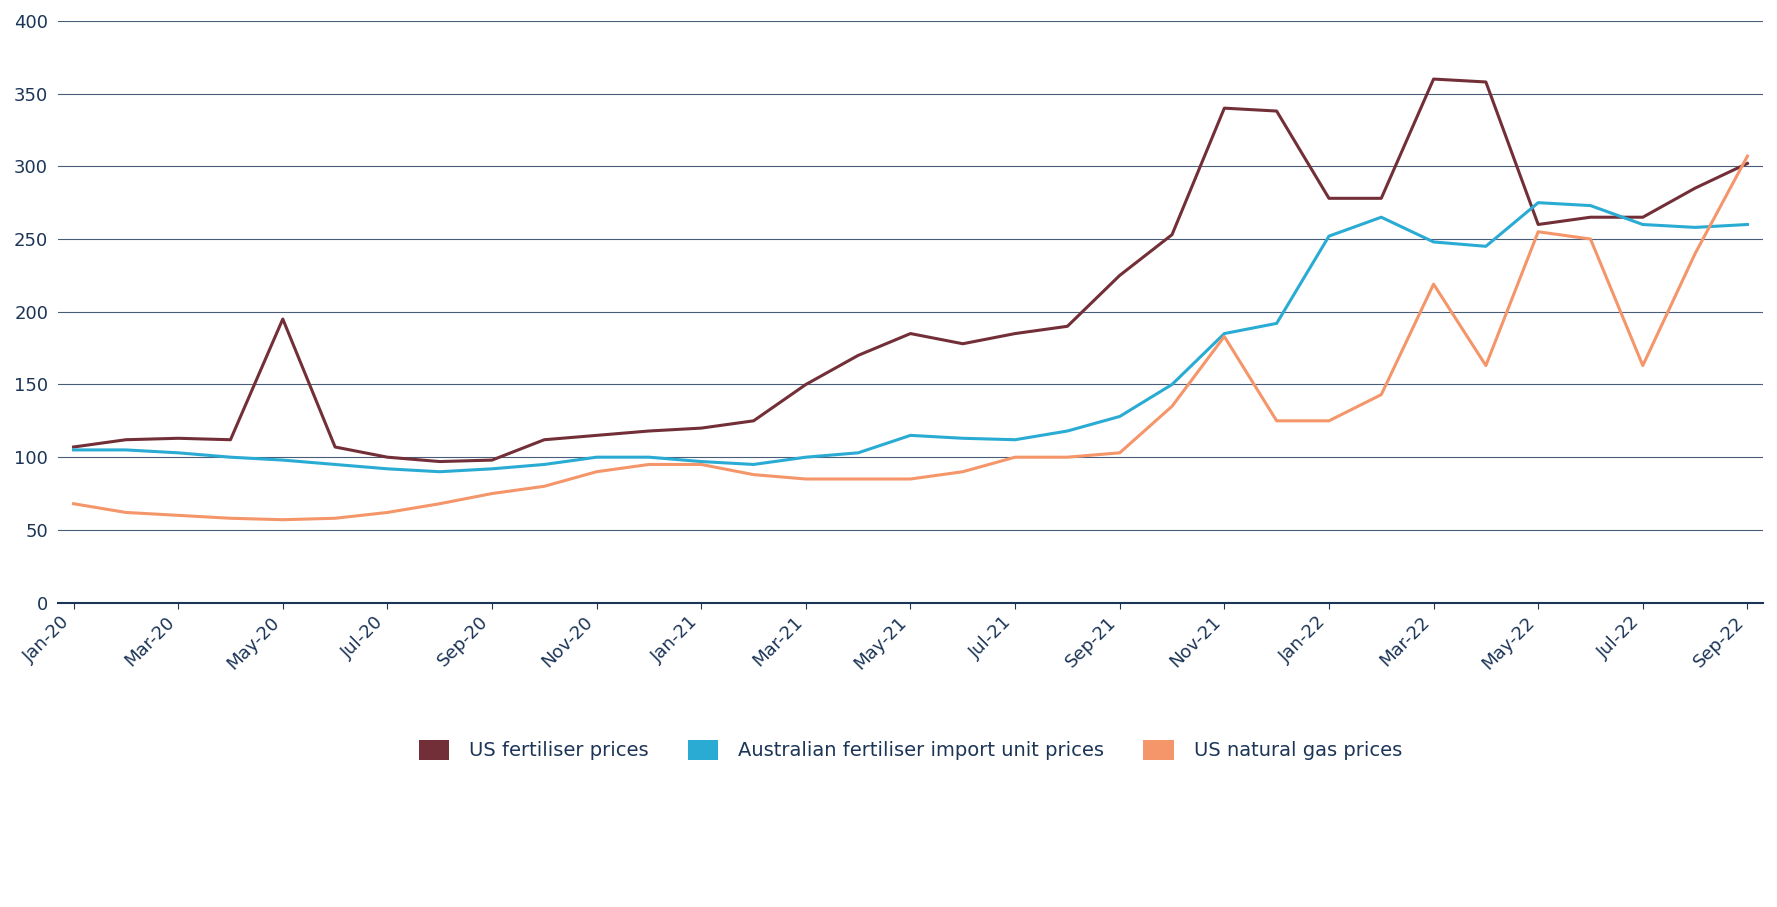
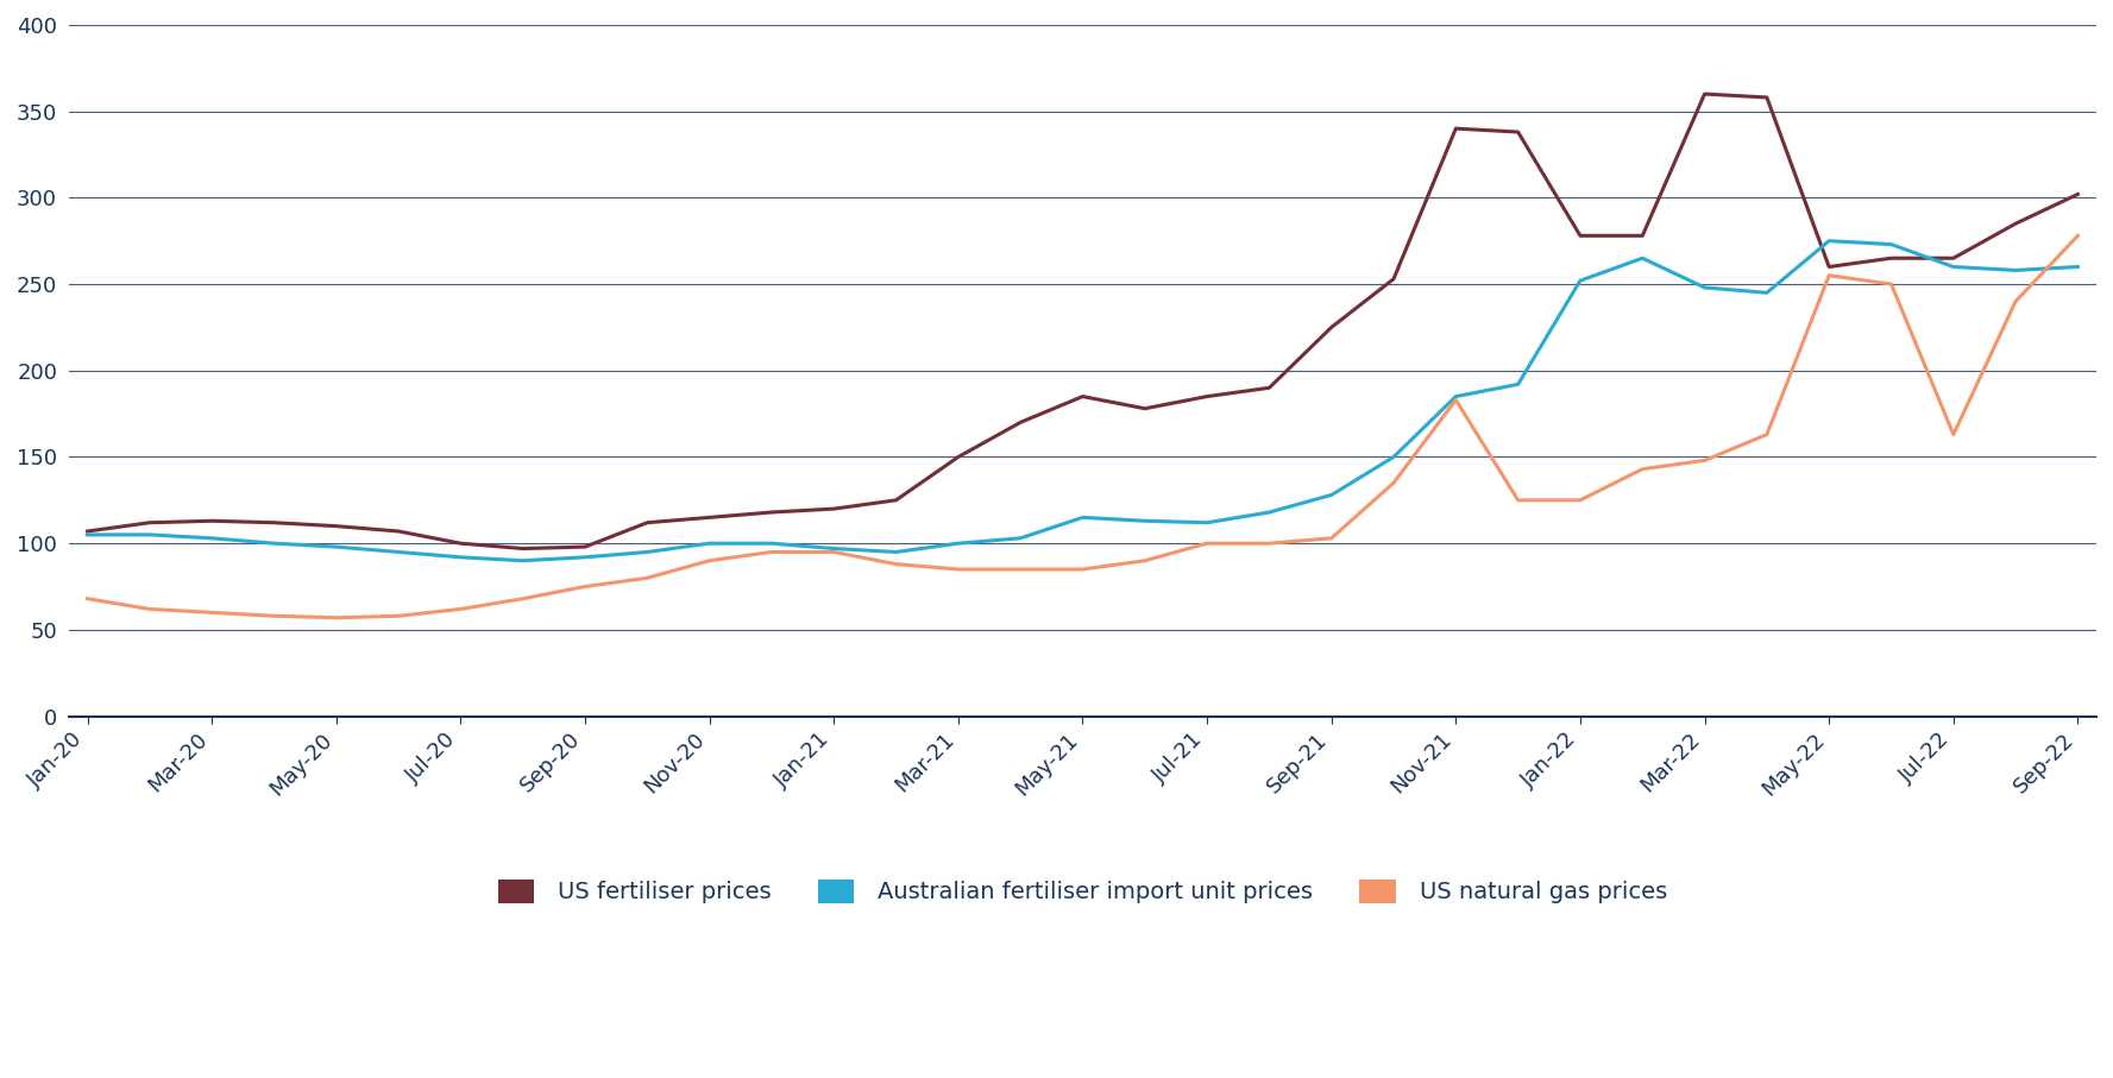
US fertiliser prices/May-20: 195 -> 110
US natural gas prices/Mar-22: 219 -> 148
US natural gas prices/Sep-22: 307 -> 278
